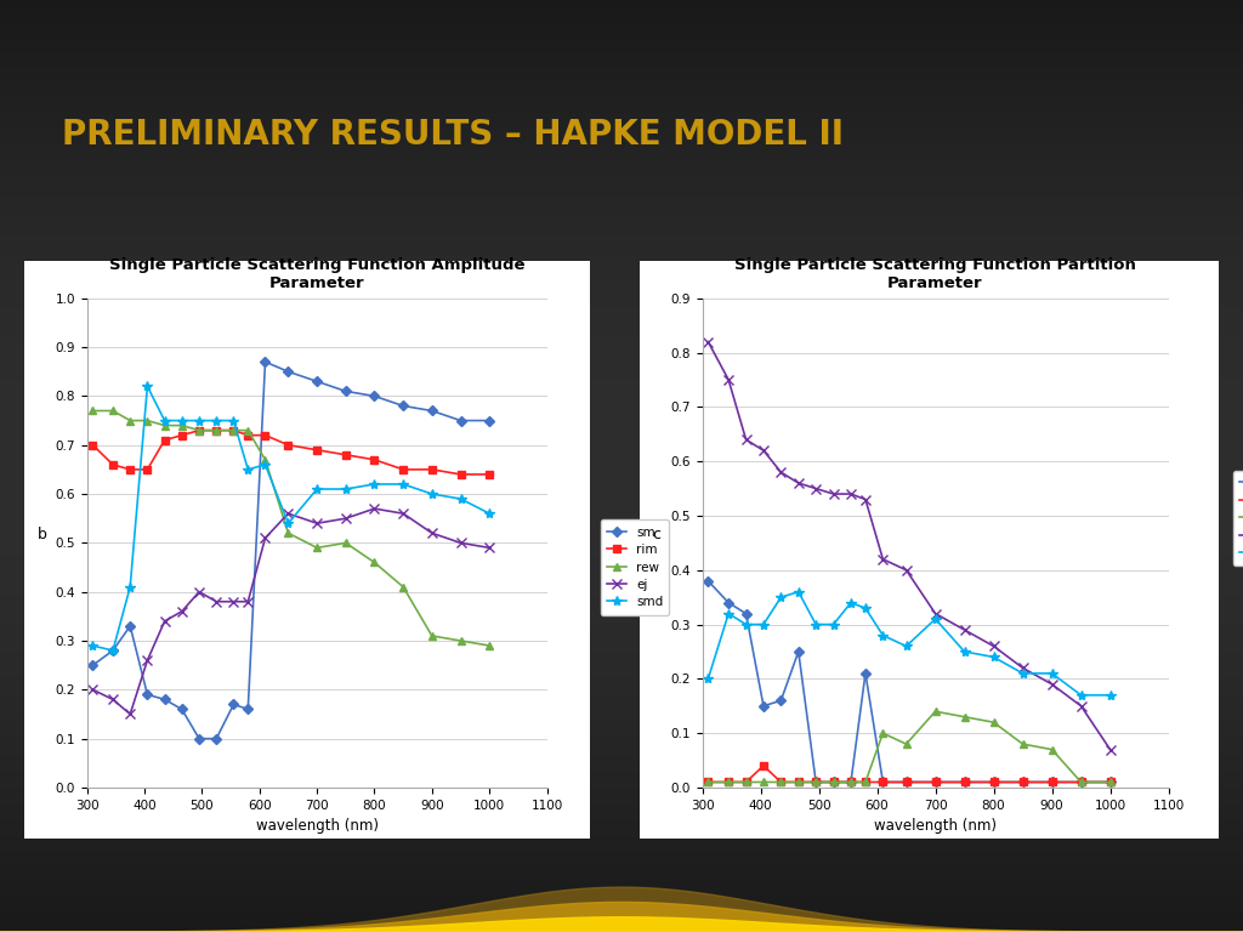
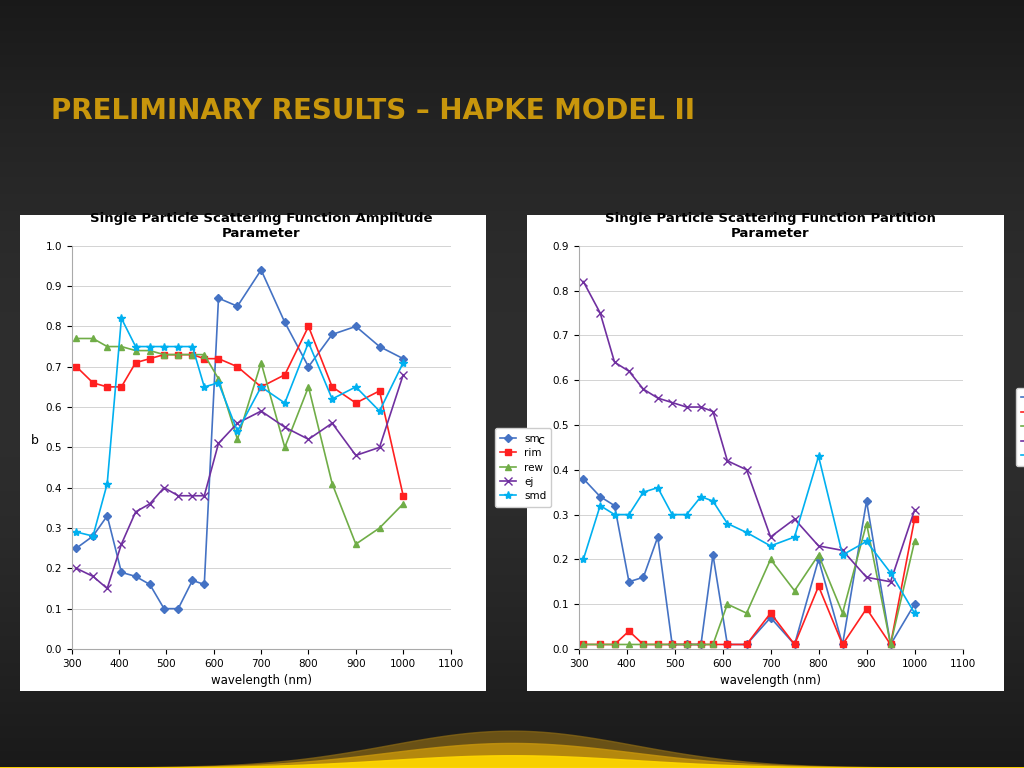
Single Particle Scattering Function Amplitude Parameter/sm/700: 0.83 -> 0.94
Single Particle Scattering Function Amplitude Parameter/rim/700: 0.69 -> 0.65
Single Particle Scattering Function Amplitude Parameter/rew/700: 0.49 -> 0.71
Single Particle Scattering Function Amplitude Parameter/ej/700: 0.54 -> 0.59
Single Particle Scattering Function Amplitude Parameter/smd/700: 0.61 -> 0.65
Single Particle Scattering Function Amplitude Parameter/sm/800: 0.80 -> 0.70
Single Particle Scattering Function Amplitude Parameter/rim/800: 0.67 -> 0.80
Single Particle Scattering Function Amplitude Parameter/rew/800: 0.46 -> 0.65
Single Particle Scattering Function Amplitude Parameter/ej/800: 0.57 -> 0.52
Single Particle Scattering Function Amplitude Parameter/smd/800: 0.62 -> 0.76
Single Particle Scattering Function Amplitude Parameter/sm/900: 0.77 -> 0.80
Single Particle Scattering Function Amplitude Parameter/rim/900: 0.65 -> 0.61
Single Particle Scattering Function Amplitude Parameter/rew/900: 0.31 -> 0.26
Single Particle Scattering Function Amplitude Parameter/ej/900: 0.52 -> 0.48
Single Particle Scattering Function Amplitude Parameter/smd/900: 0.60 -> 0.65
Single Particle Scattering Function Amplitude Parameter/sm/1000: 0.75 -> 0.72
Single Particle Scattering Function Amplitude Parameter/rim/1000: 0.64 -> 0.38
Single Particle Scattering Function Amplitude Parameter/rew/1000: 0.29 -> 0.36
Single Particle Scattering Function Amplitude Parameter/ej/1000: 0.49 -> 0.68
Single Particle Scattering Function Amplitude Parameter/smd/1000: 0.56 -> 0.71
Single Particle Scattering Function Partition Parameter/sm/700: 0.01 -> 0.07
Single Particle Scattering Function Partition Parameter/rim/700: 0.01 -> 0.08
Single Particle Scattering Function Partition Parameter/rew/700: 0.14 -> 0.20
Single Particle Scattering Function Partition Parameter/ej/700: 0.32 -> 0.25
Single Particle Scattering Function Partition Parameter/smd/700: 0.31 -> 0.23
Single Particle Scattering Function Partition Parameter/sm/800: 0.01 -> 0.20
Single Particle Scattering Function Partition Parameter/rim/800: 0.01 -> 0.14
Single Particle Scattering Function Partition Parameter/rew/800: 0.12 -> 0.21
Single Particle Scattering Function Partition Parameter/ej/800: 0.26 -> 0.23
Single Particle Scattering Function Partition Parameter/smd/800: 0.24 -> 0.43
Single Particle Scattering Function Partition Parameter/sm/900: 0.01 -> 0.33
Single Particle Scattering Function Partition Parameter/rim/900: 0.01 -> 0.09
Single Particle Scattering Function Partition Parameter/rew/900: 0.07 -> 0.28
Single Particle Scattering Function Partition Parameter/ej/900: 0.19 -> 0.16
Single Particle Scattering Function Partition Parameter/smd/900: 0.21 -> 0.24
Single Particle Scattering Function Partition Parameter/sm/1000: 0.01 -> 0.10
Single Particle Scattering Function Partition Parameter/rim/1000: 0.01 -> 0.29
Single Particle Scattering Function Partition Parameter/rew/1000: 0.01 -> 0.24
Single Particle Scattering Function Partition Parameter/ej/1000: 0.07 -> 0.31
Single Particle Scattering Function Partition Parameter/smd/1000: 0.17 -> 0.08
